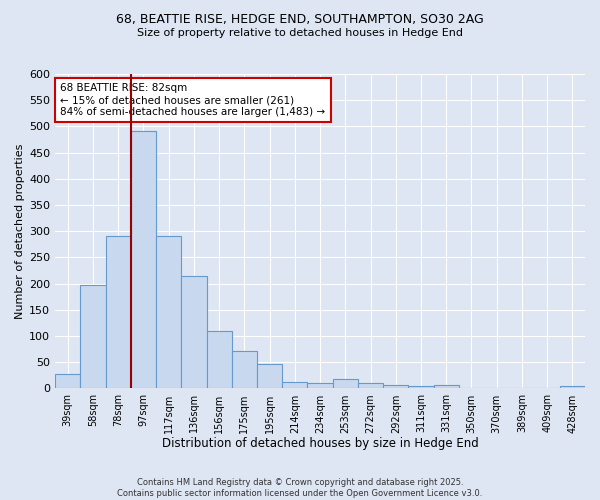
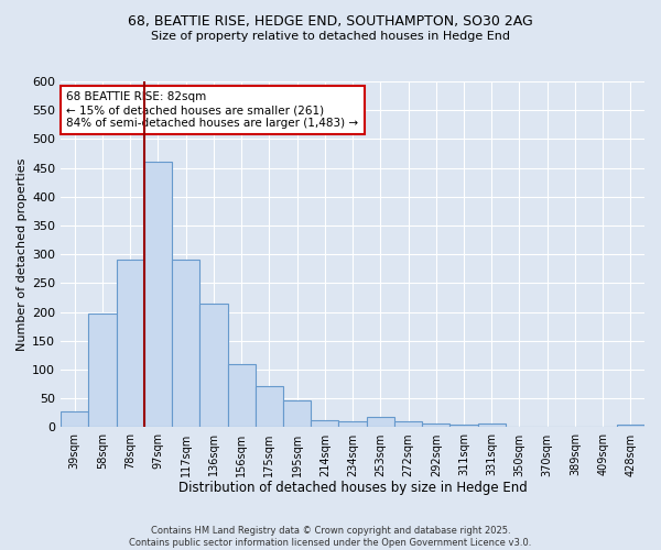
97sqm: 492 -> 460
